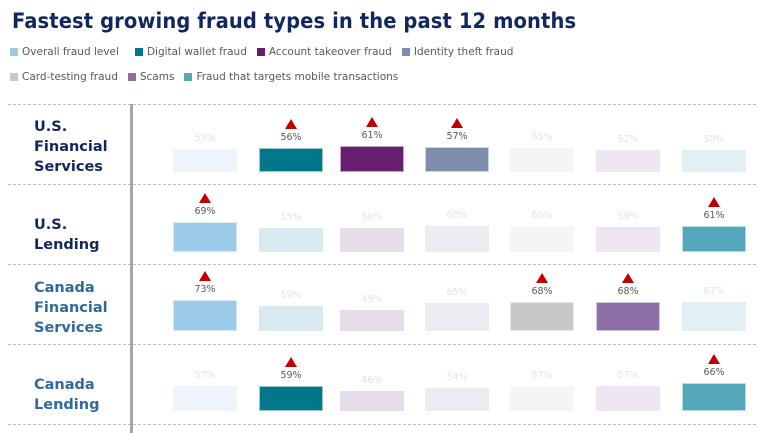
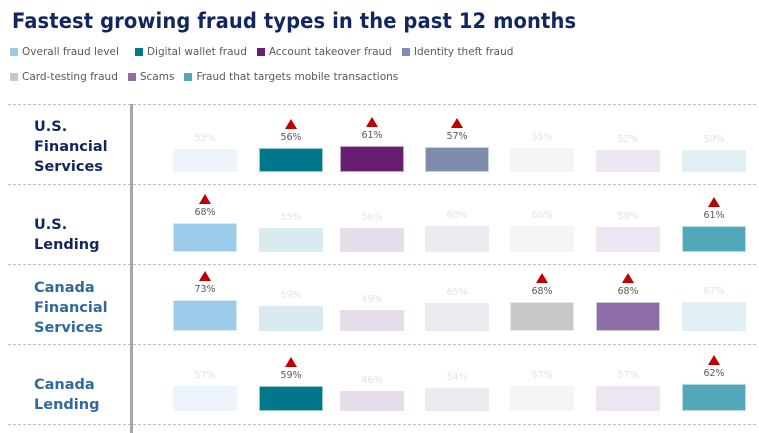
Overall fraud level/U.S. Lending: 69% -> 68%
Fraud that targets mobile transactions/Canada Lending: 66% -> 62%
